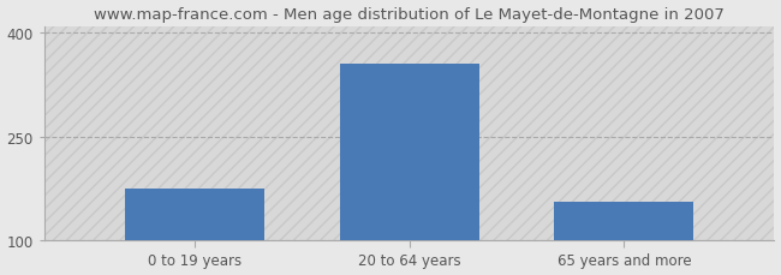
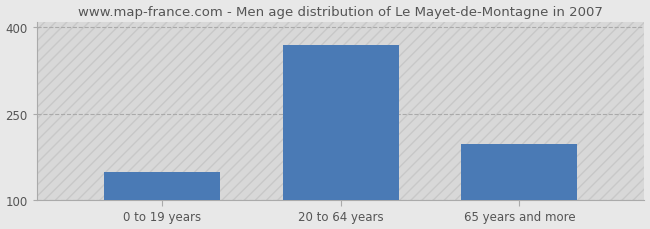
0 to 19 years: 175 -> 148
20 to 64 years: 355 -> 370
65 years and more: 155 -> 198
